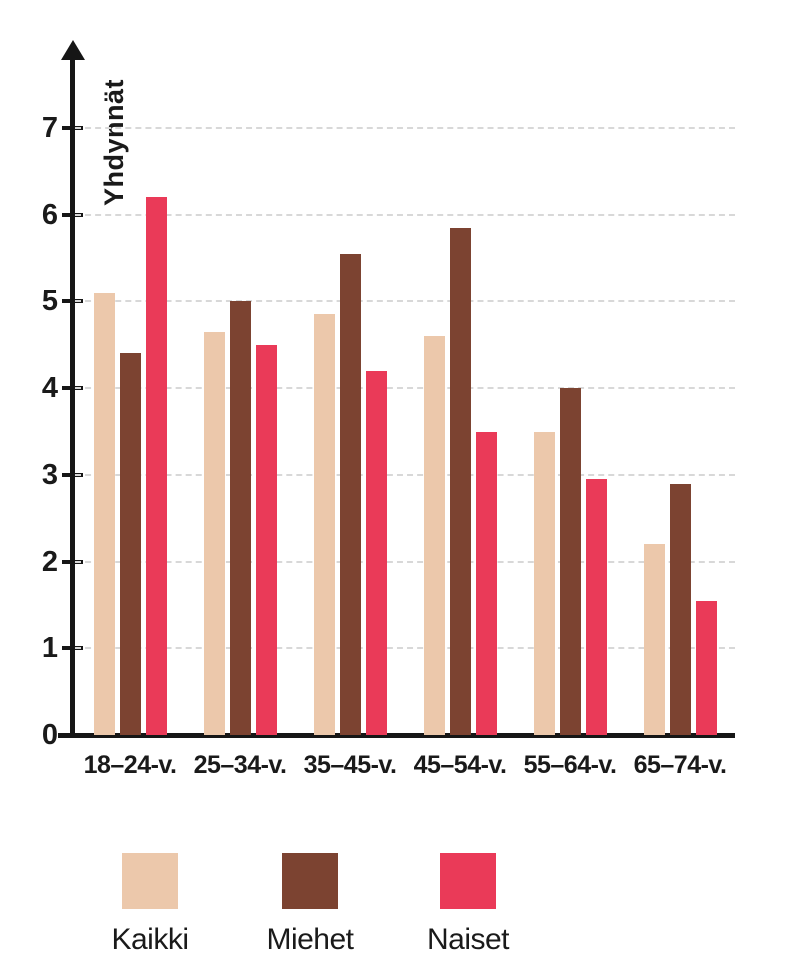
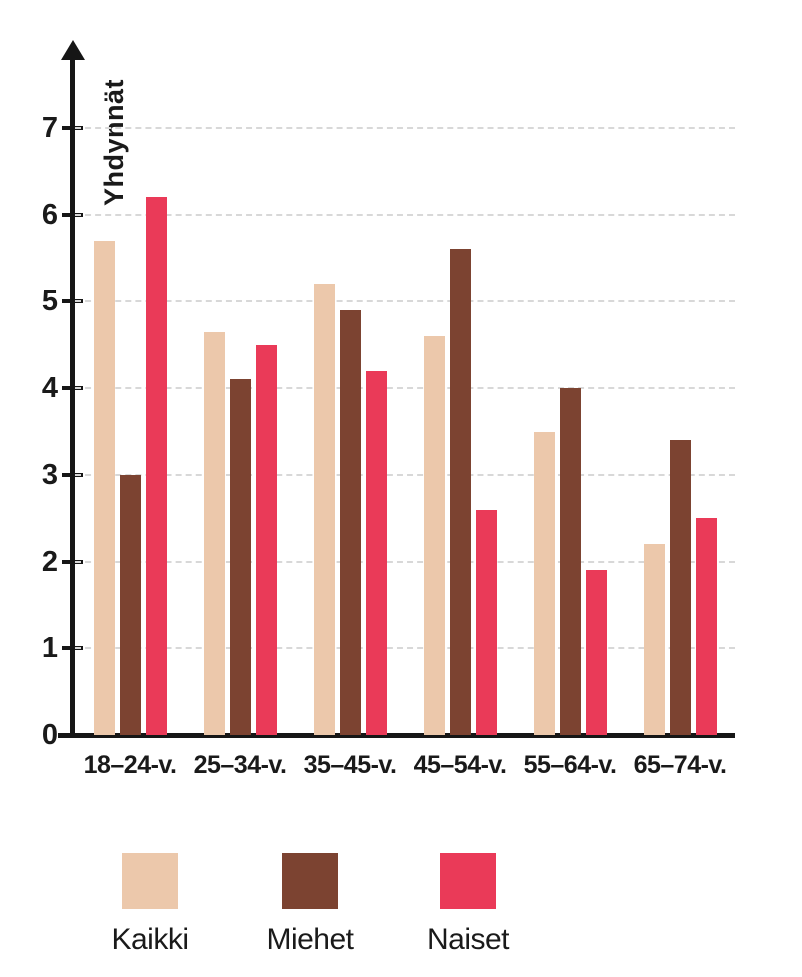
Kaikki/18–24-v.: 5.1 -> 5.7
Miehet/18–24-v.: 4.4 -> 3.0
Miehet/25–34-v.: 5.0 -> 4.1
Kaikki/35–45-v.: 4.8 -> 5.2
Miehet/35–45-v.: 5.5 -> 4.9
Miehet/45–54-v.: 5.8 -> 5.6
Naiset/45–54-v.: 3.5 -> 2.6
Naiset/55–64-v.: 3.0 -> 1.9
Miehet/65–74-v.: 2.9 -> 3.4
Naiset/65–74-v.: 1.6 -> 2.5
